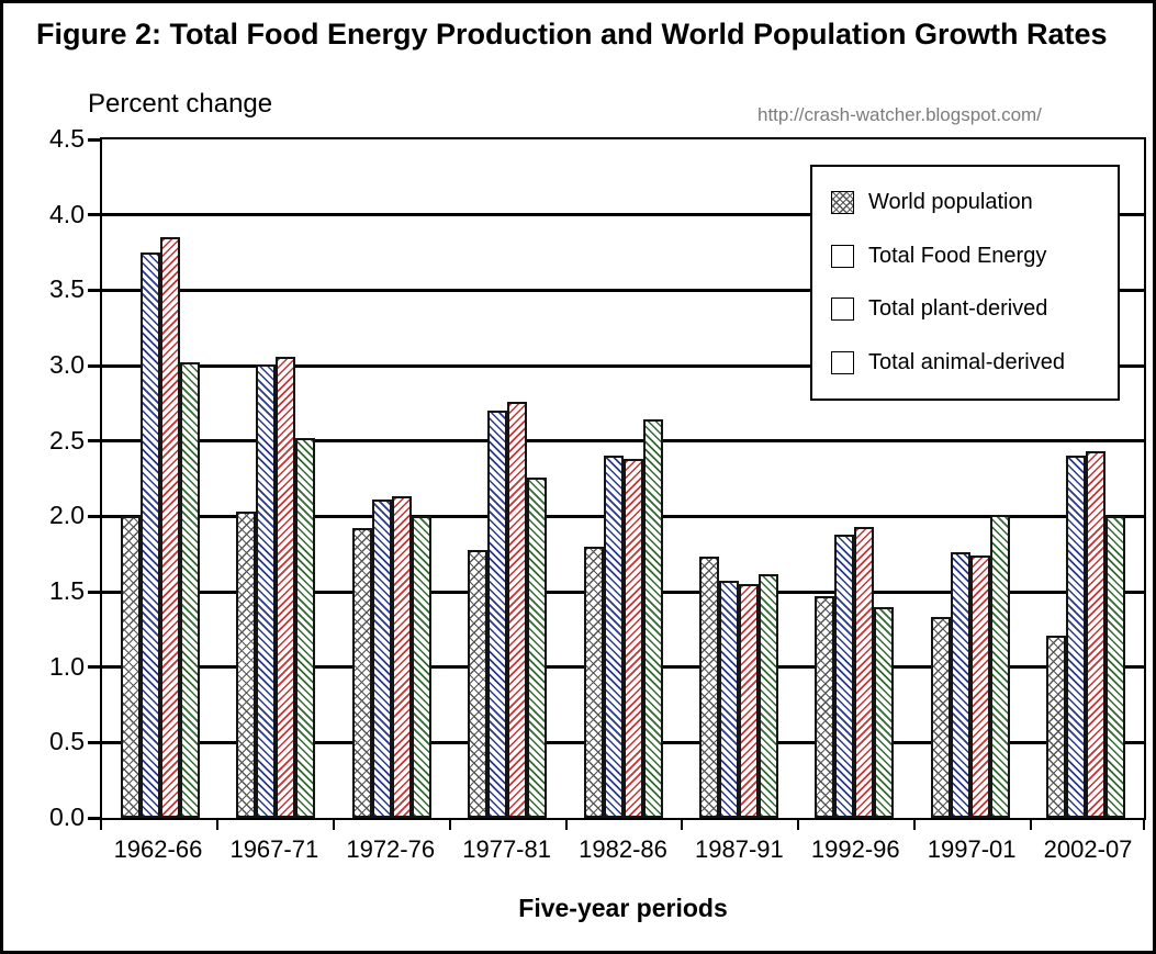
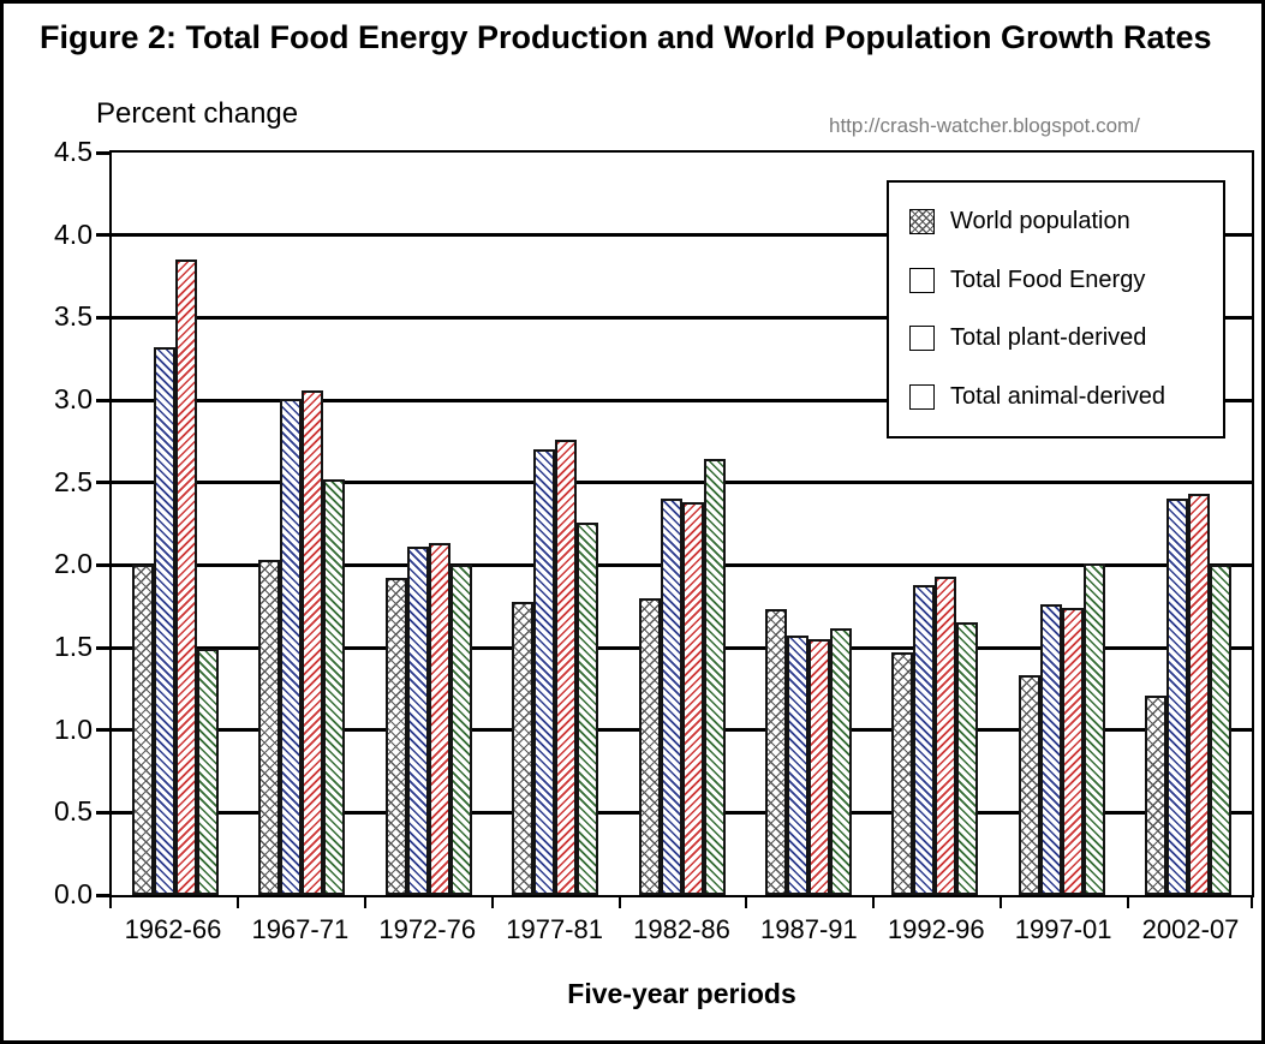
Total Food Energy/1962-66: 3.75 -> 3.32
Total animal-derived/1962-66: 3.02 -> 1.49
Total animal-derived/1992-96: 1.40 -> 1.65
